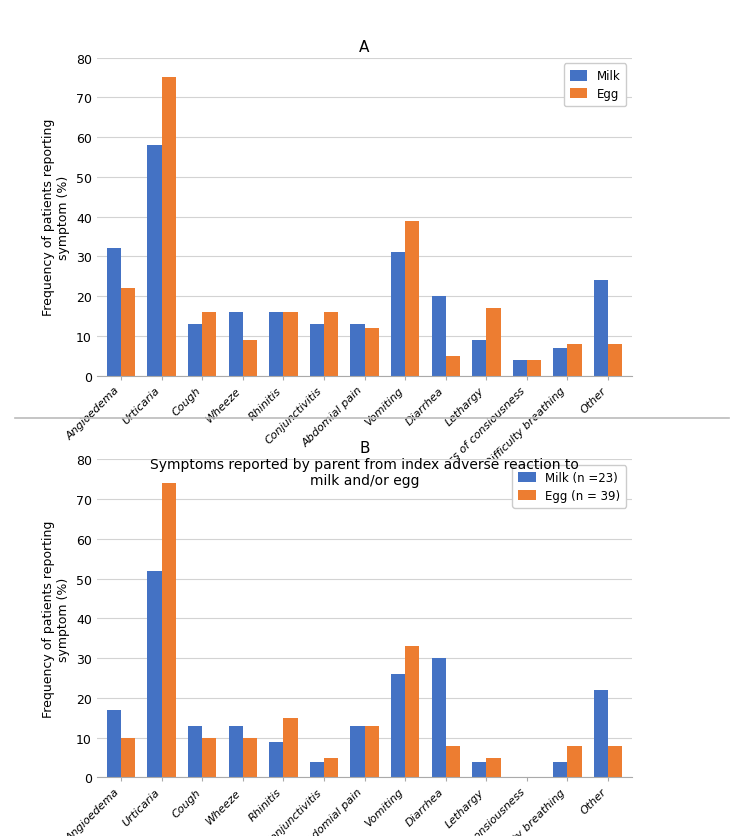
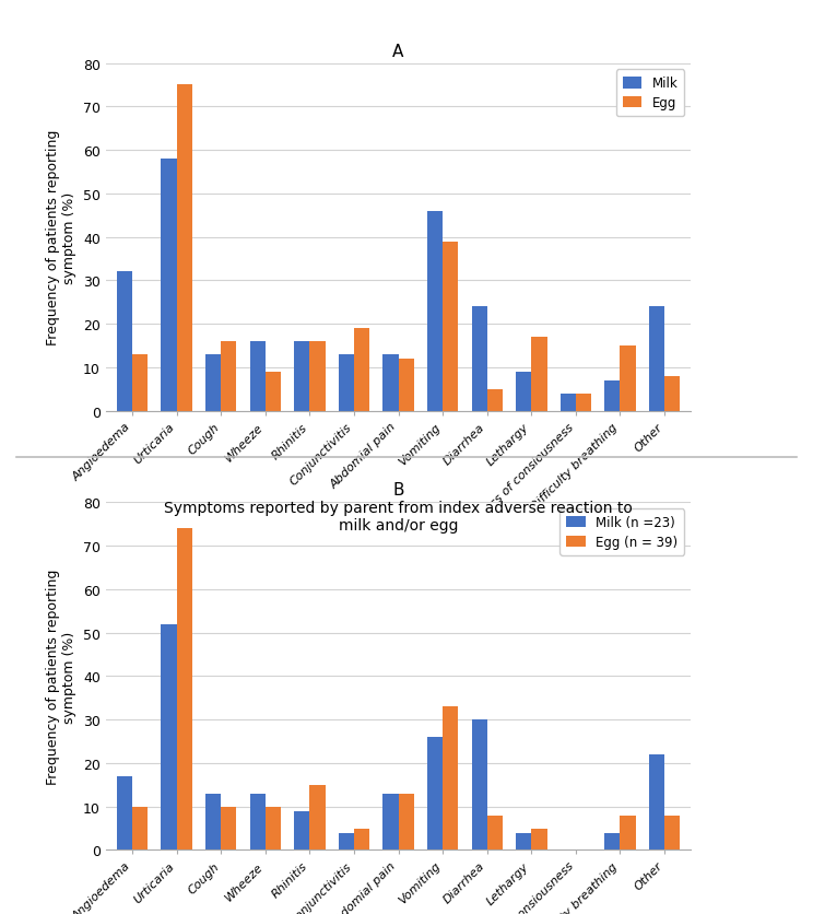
A/Egg/Angioedema: 22 -> 13
A/Egg/Conjunctivitis: 16 -> 19
A/Milk/Vomiting: 31 -> 46
A/Milk/Diarrhea: 20 -> 24
A/Egg/Difficulty breathing: 8 -> 15
